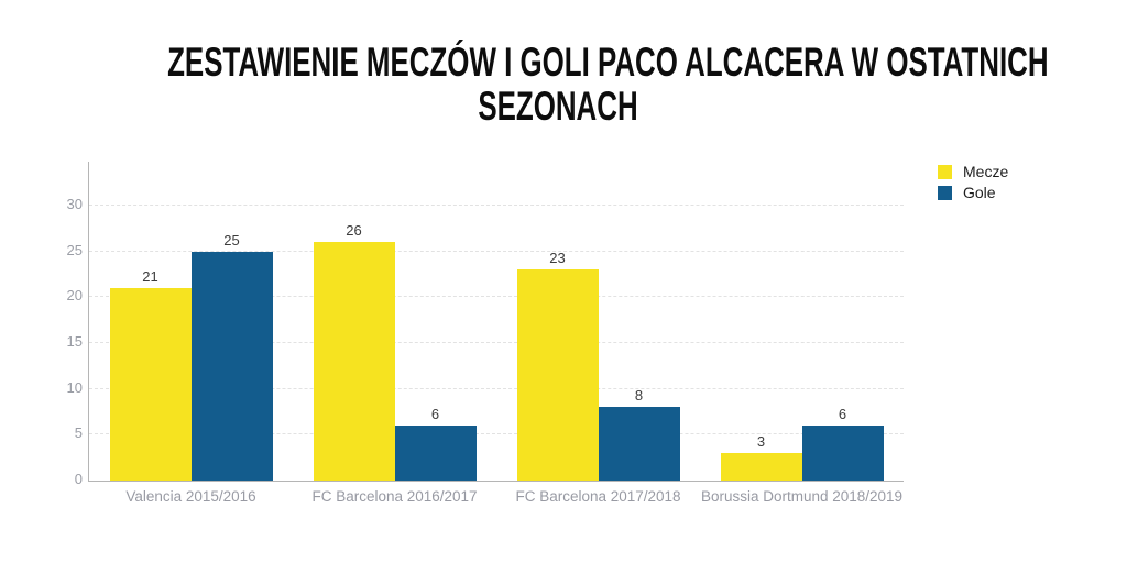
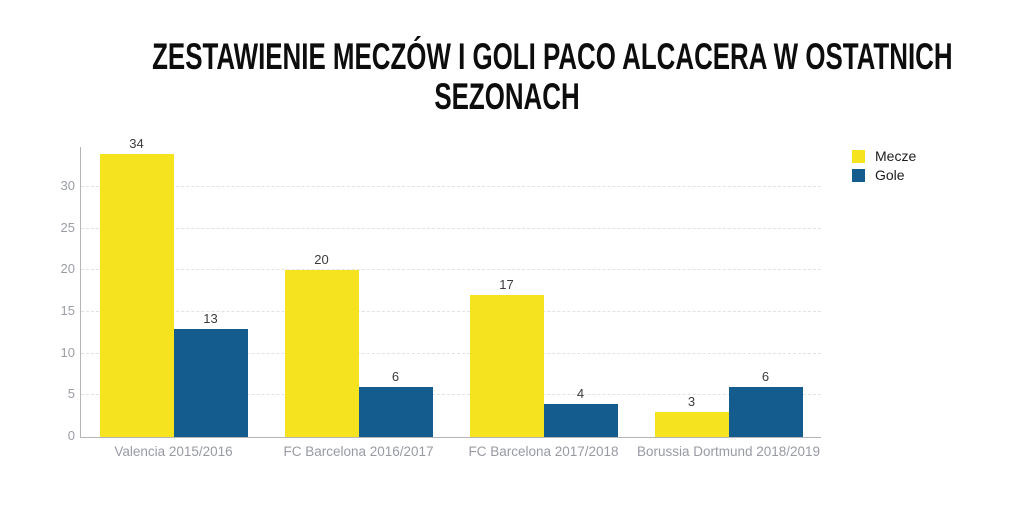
Mecze/Valencia 2015/2016: 21 -> 34
Gole/Valencia 2015/2016: 25 -> 13
Mecze/FC Barcelona 2016/2017: 26 -> 20
Mecze/FC Barcelona 2017/2018: 23 -> 17
Gole/FC Barcelona 2017/2018: 8 -> 4
